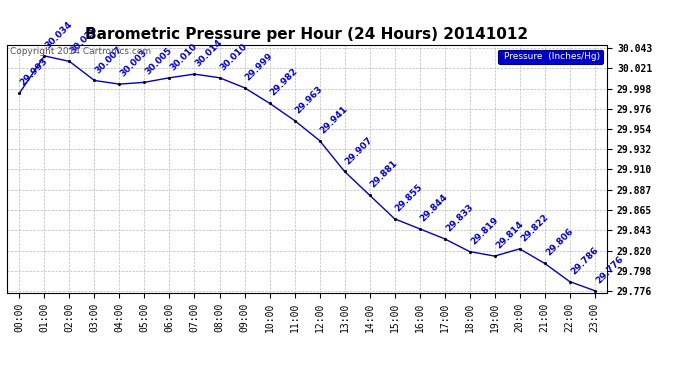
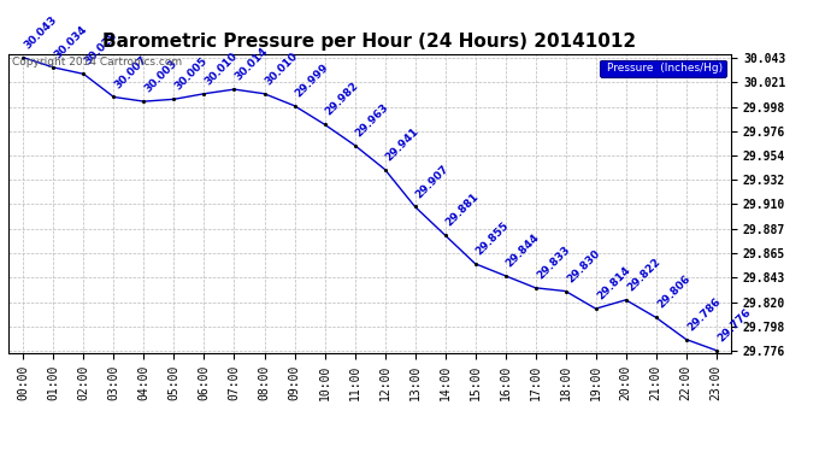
00:00: 29.993 -> 30.043
18:00: 29.819 -> 29.830
